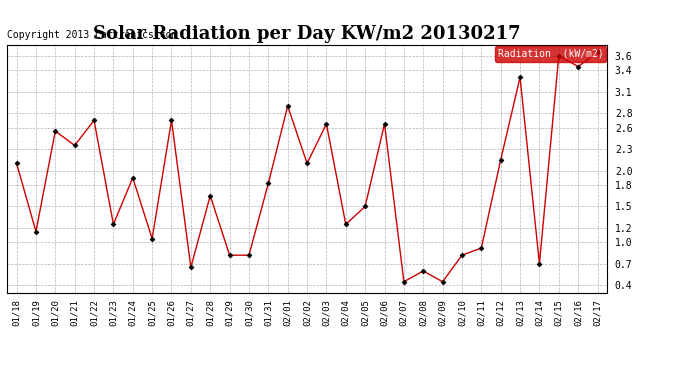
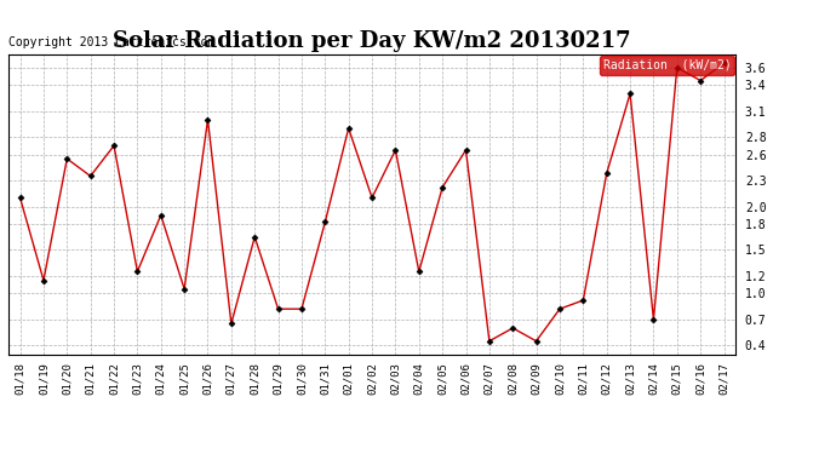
01/26: 2.70 -> 3.00
02/05: 1.50 -> 2.22
02/12: 2.15 -> 2.38
